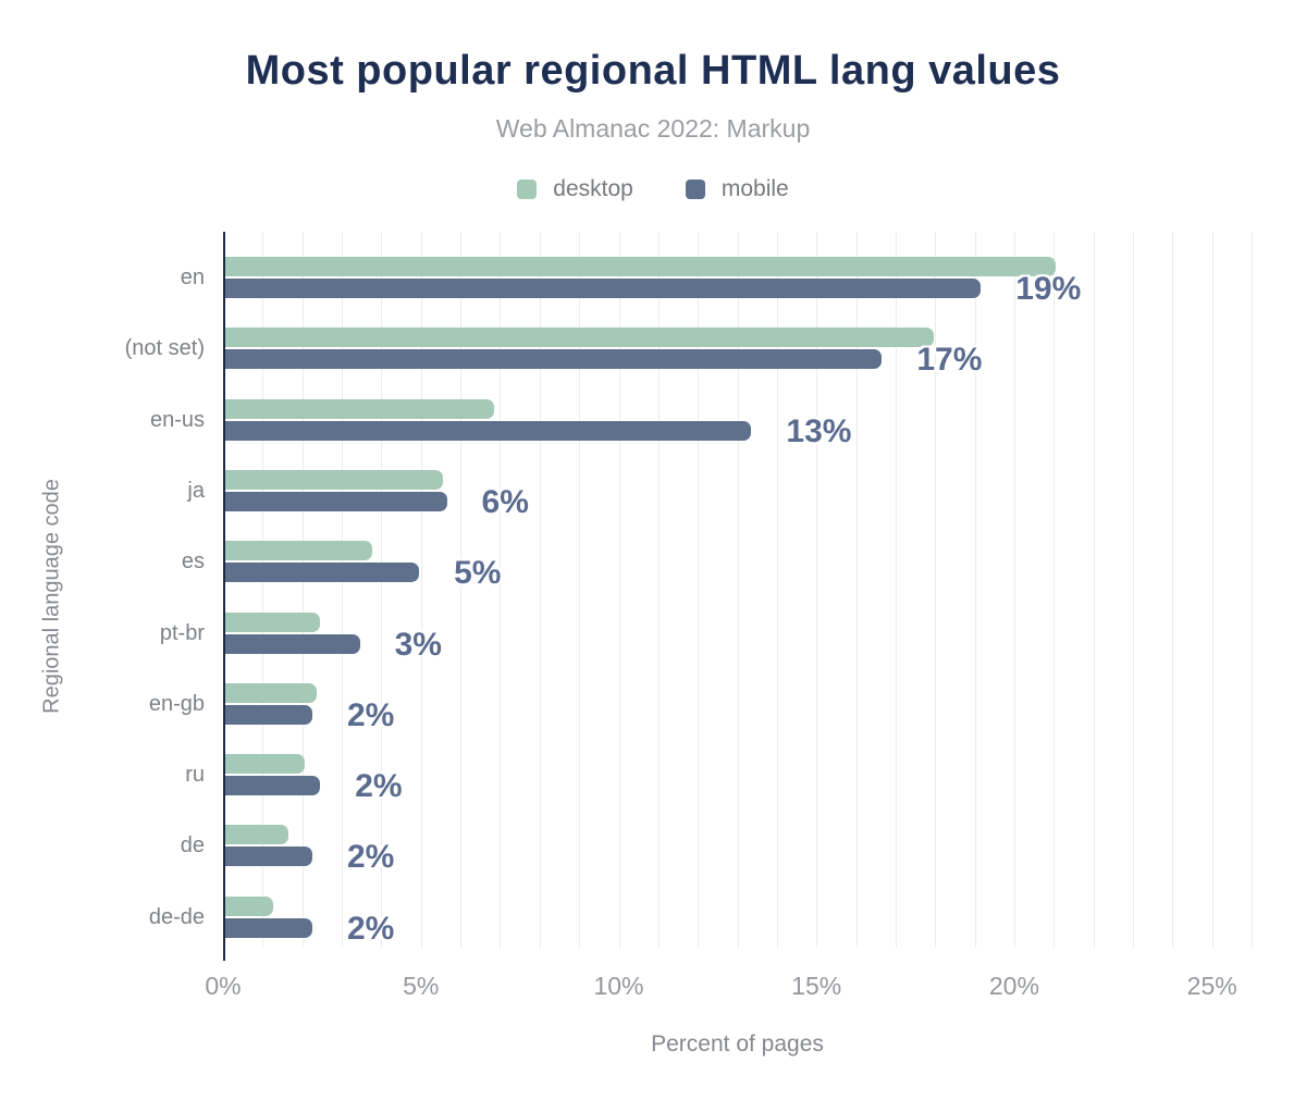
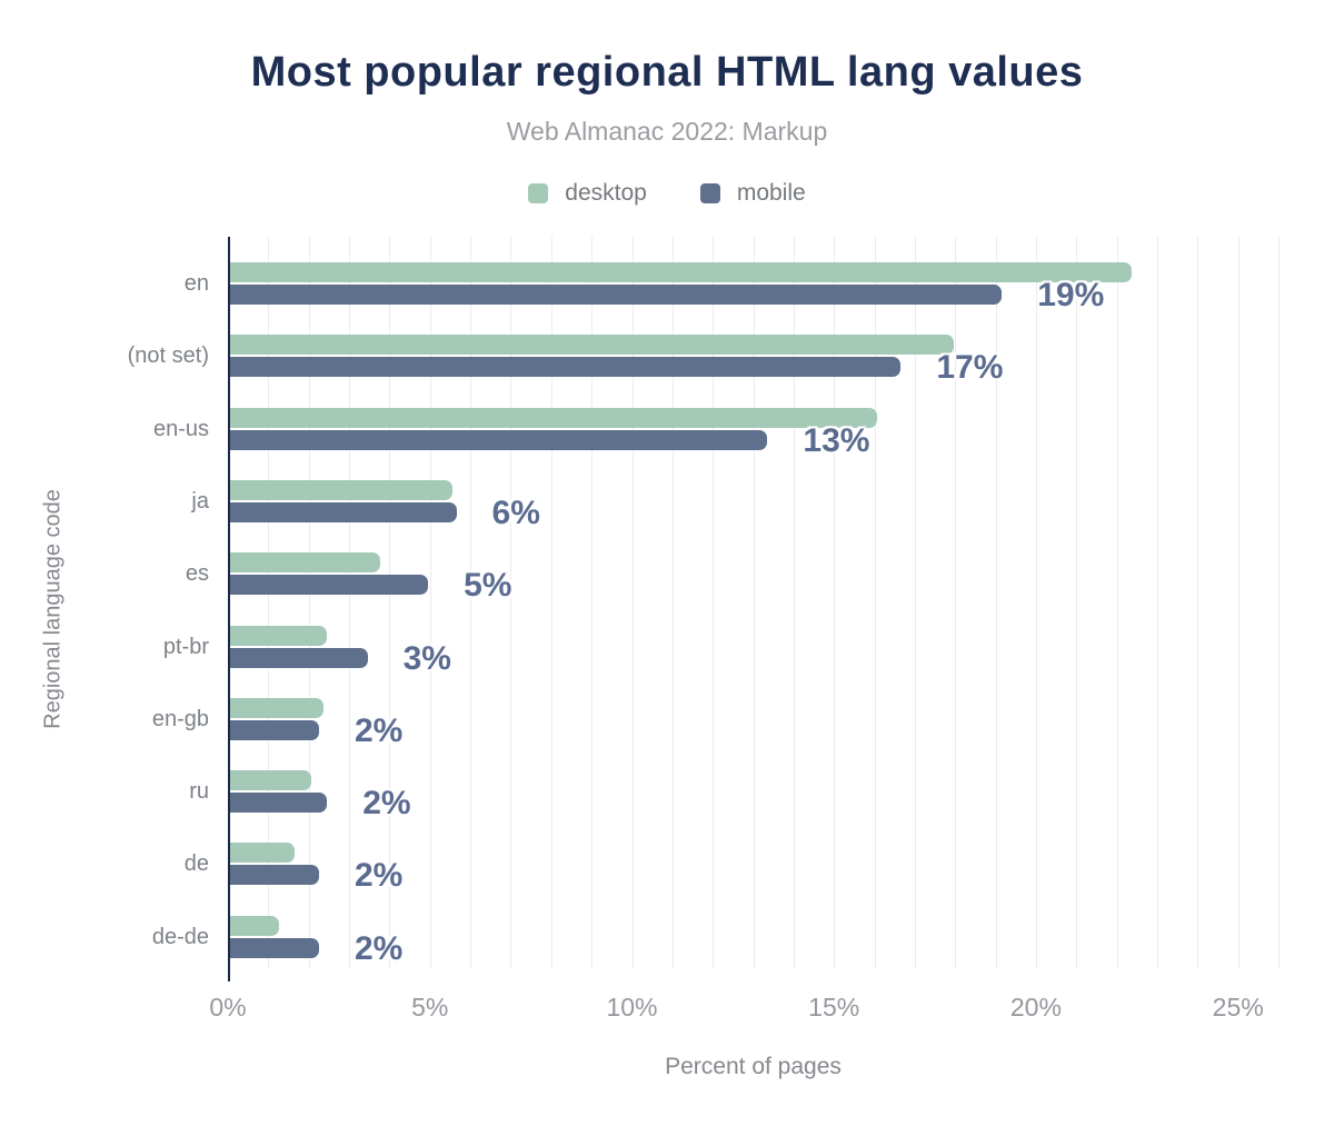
desktop/en: 21.0% -> 22.3%
desktop/en-us: 6.8% -> 16.0%
